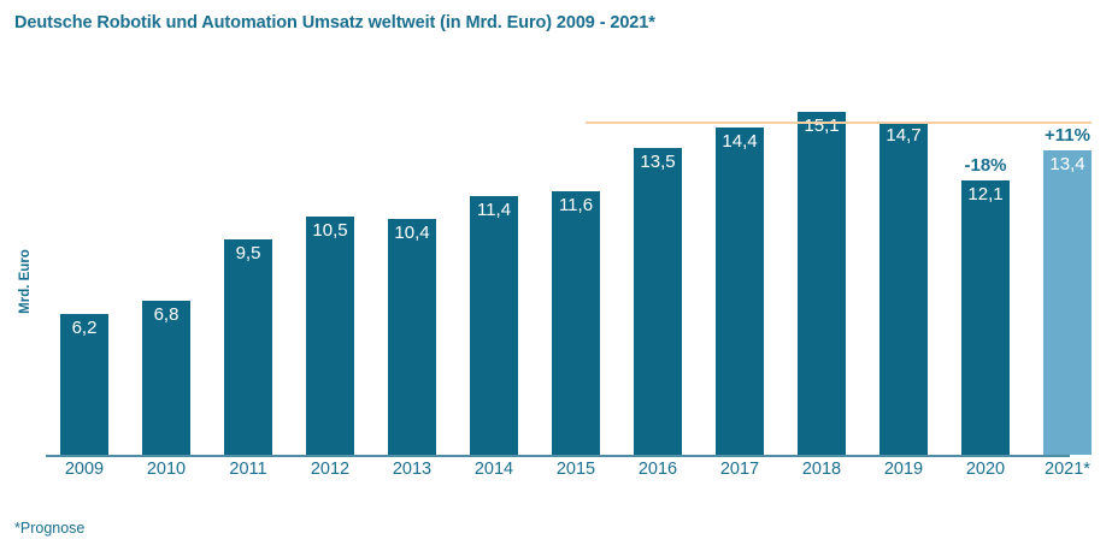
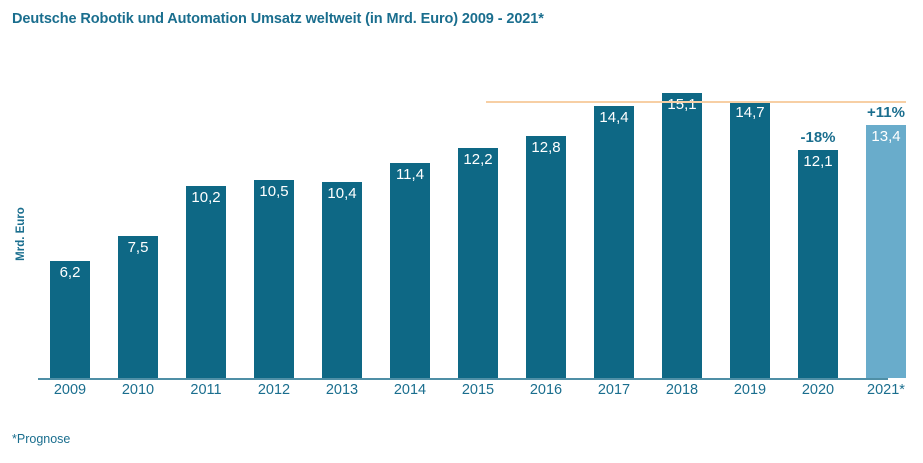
2010: 6,8 -> 7,5
2011: 9,5 -> 10,2
2015: 11,6 -> 12,2
2016: 13,5 -> 12,8
